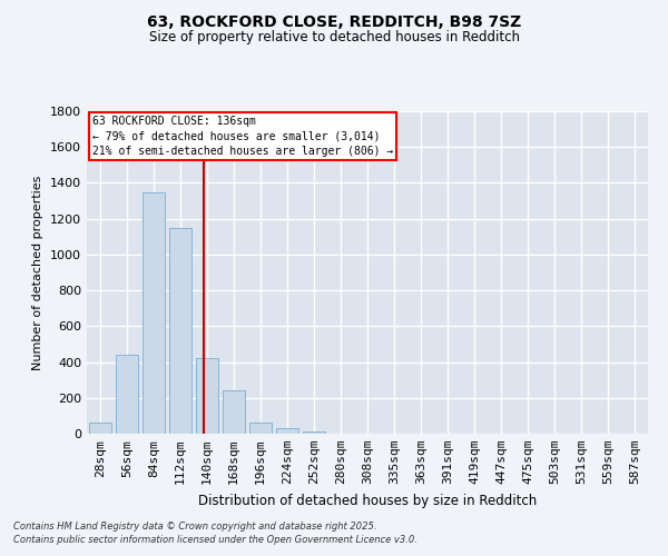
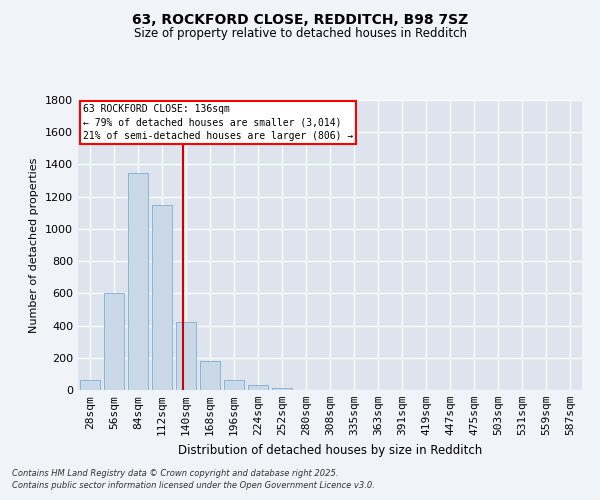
56sqm: 440 -> 600
168sqm: 240 -> 180
